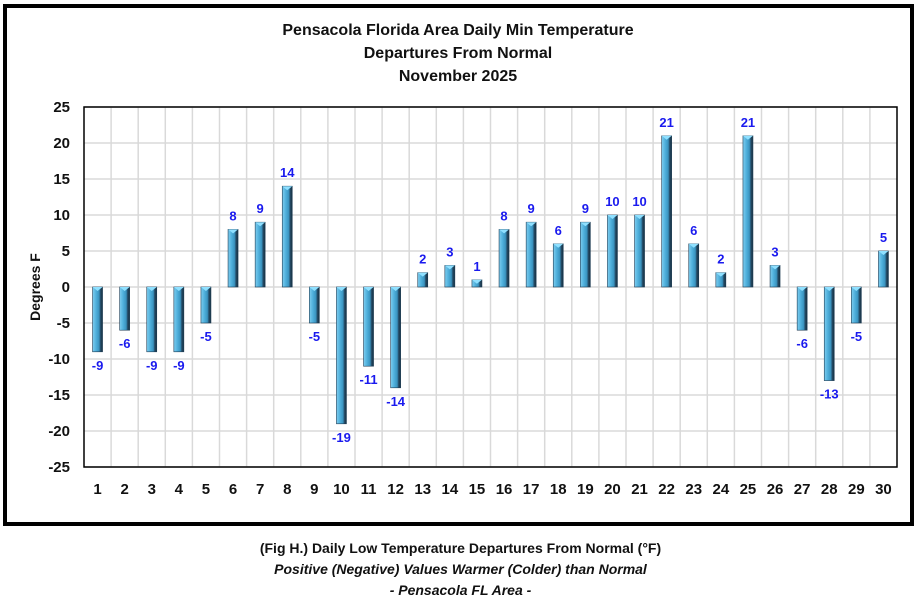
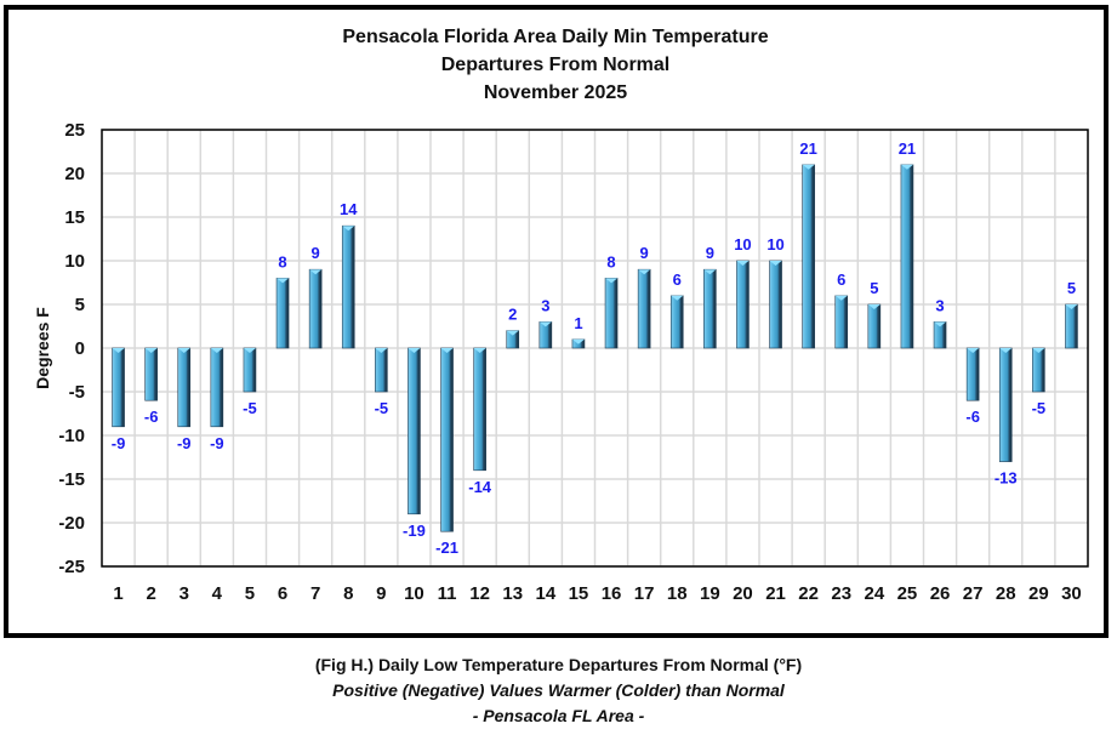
11: -11 -> -21
24: 2 -> 5
